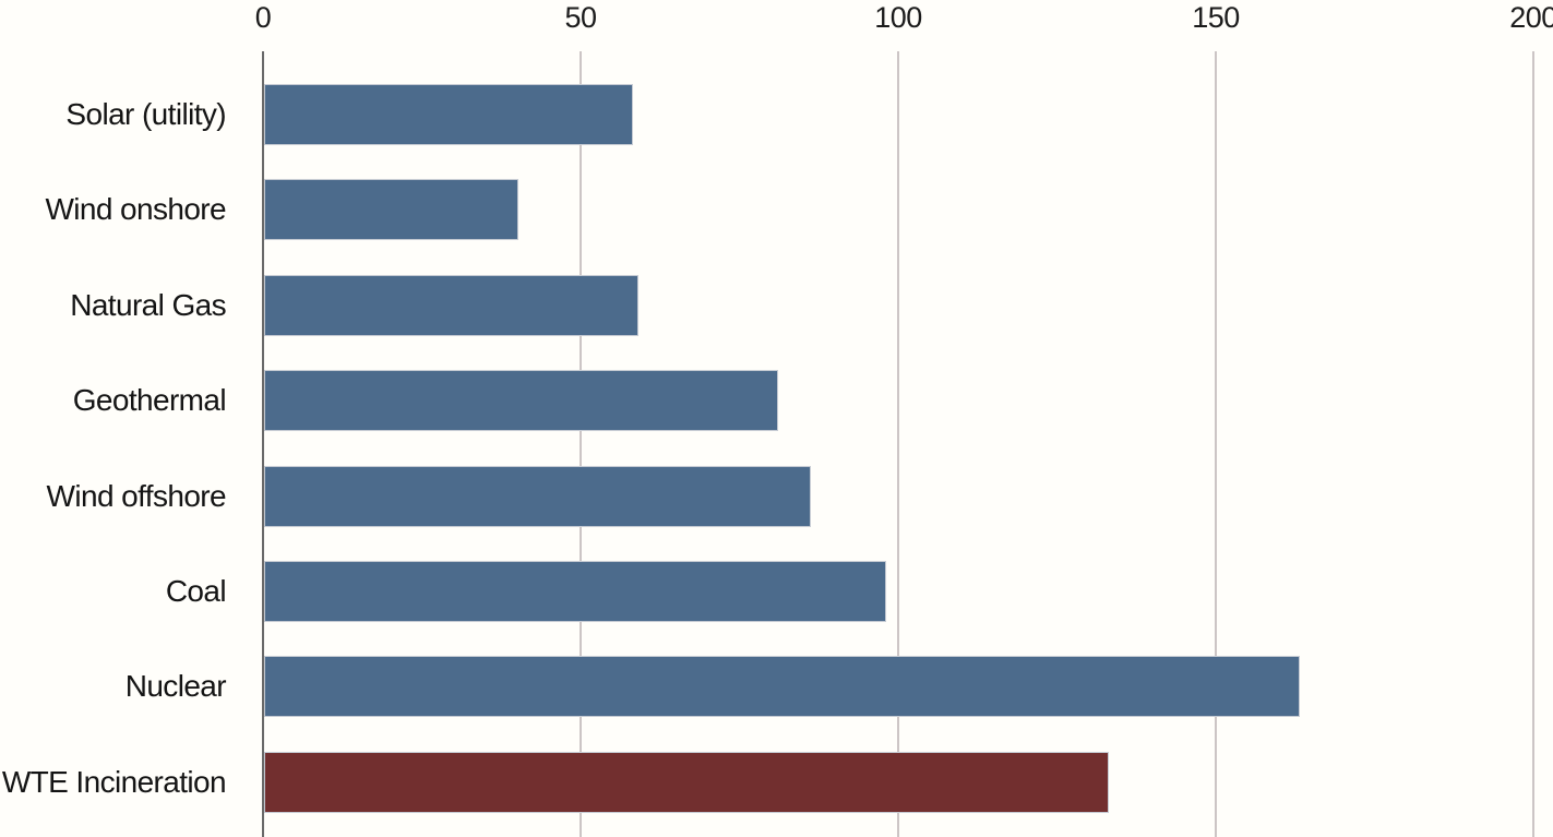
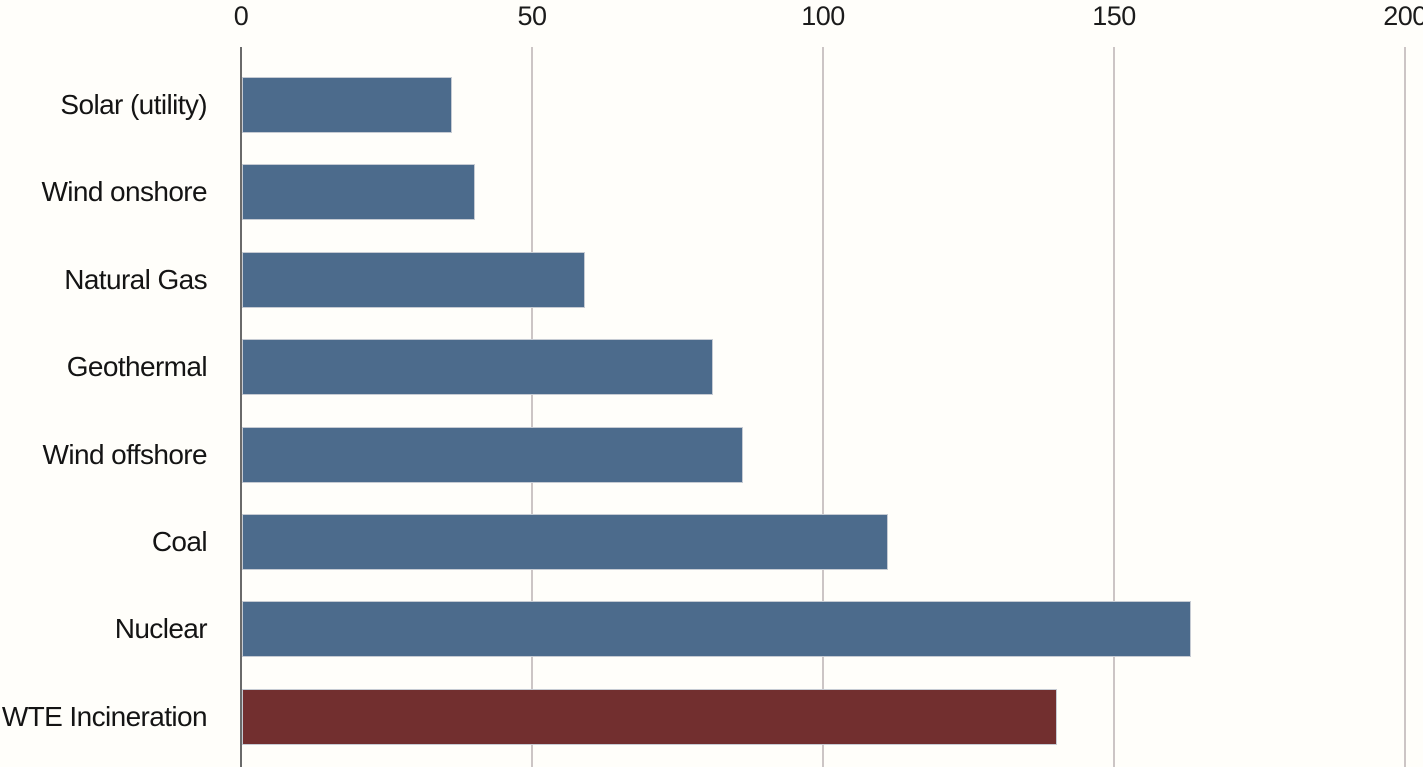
Solar (utility): 58 -> 36
Coal: 98 -> 111
WTE Incineration: 133 -> 140
